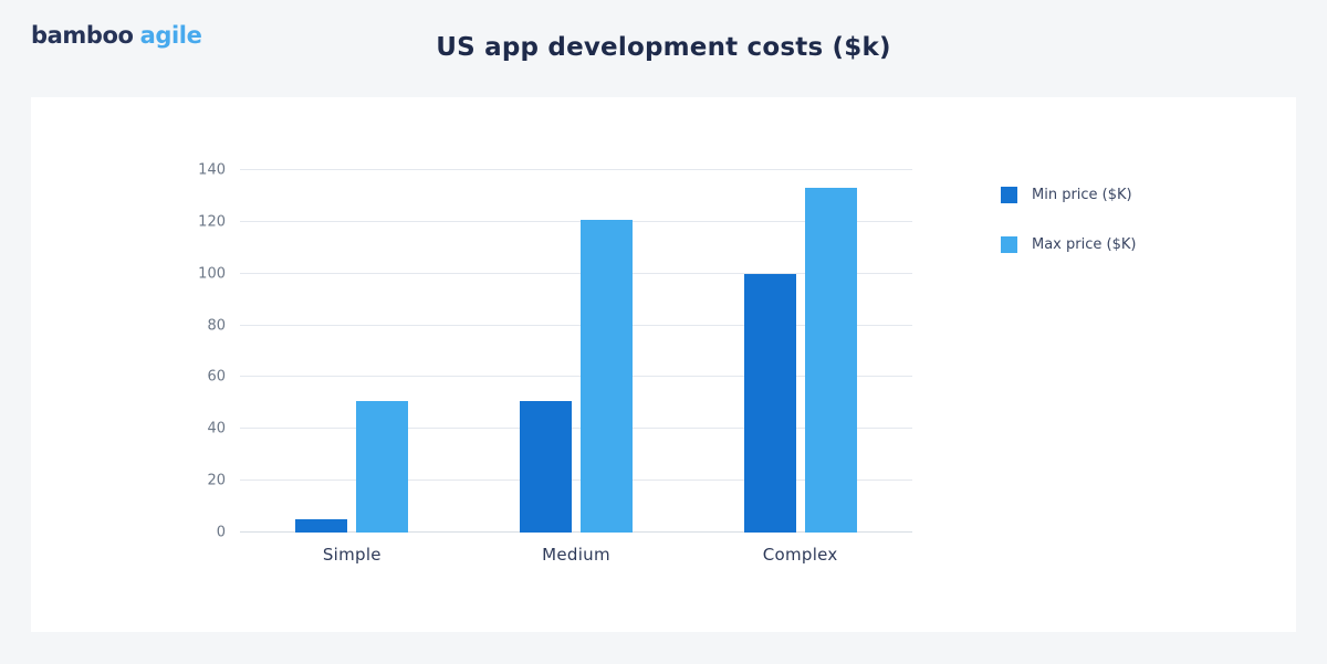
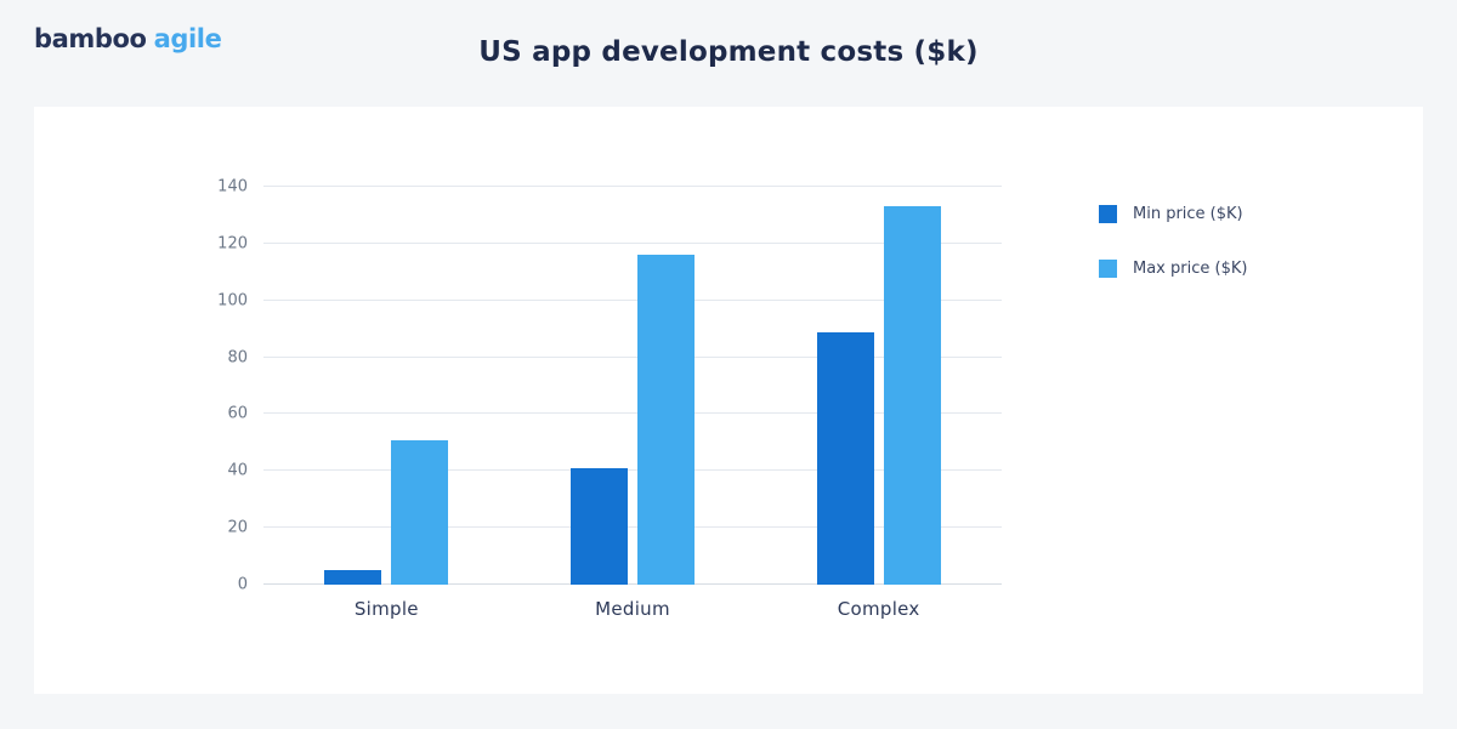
Min price ($K)/Medium: 51 -> 41
Max price ($K)/Medium: 121 -> 116
Min price ($K)/Complex: 100 -> 89
